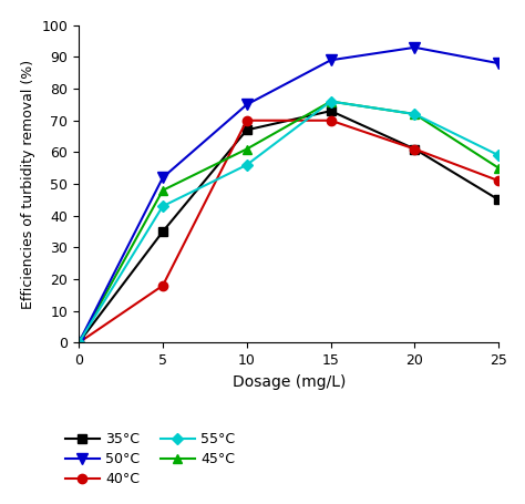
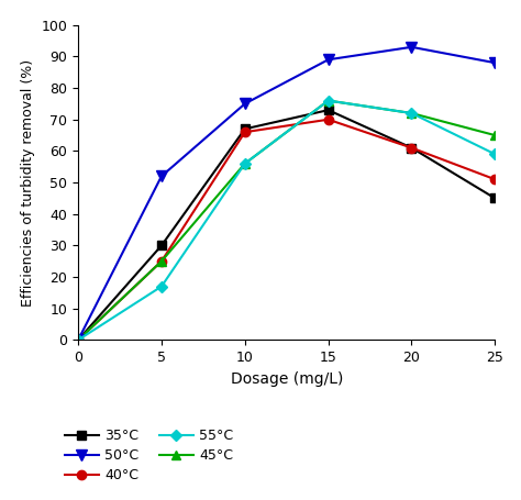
35°C/5: 35 -> 30
40°C/5: 18 -> 25
45°C/5: 48 -> 25
55°C/5: 43 -> 17
40°C/10: 70 -> 66
45°C/10: 61 -> 56
45°C/25: 55 -> 65
